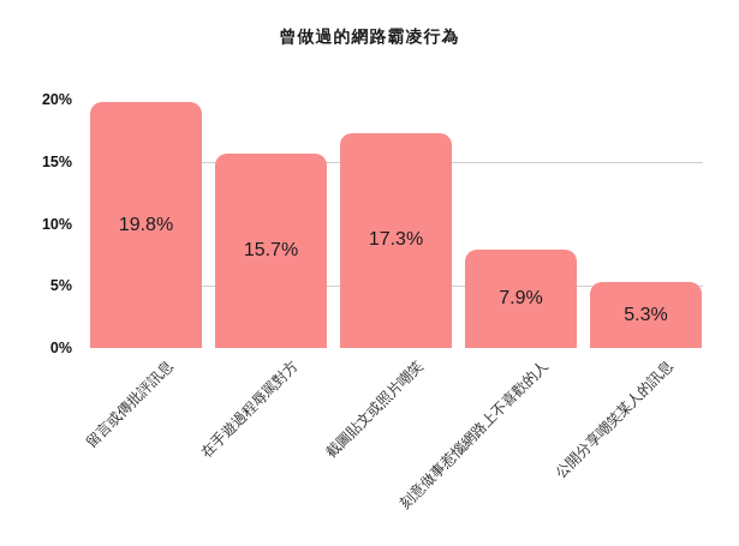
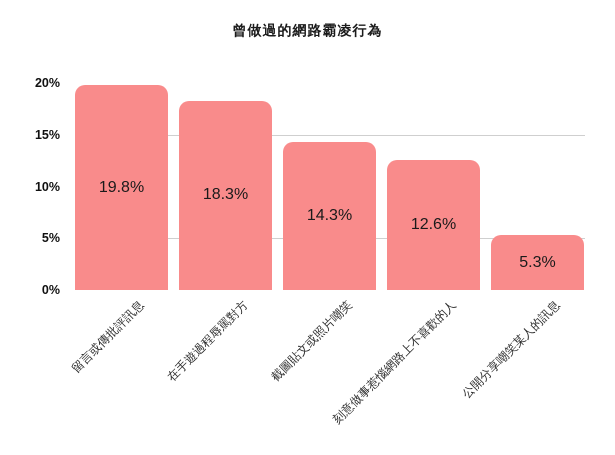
在手遊過程辱罵對方: 15.7% -> 18.3%
截圖貼文或照片嘲笑: 17.3% -> 14.3%
刻意做事惹惱網路上不喜歡的人: 7.9% -> 12.6%
